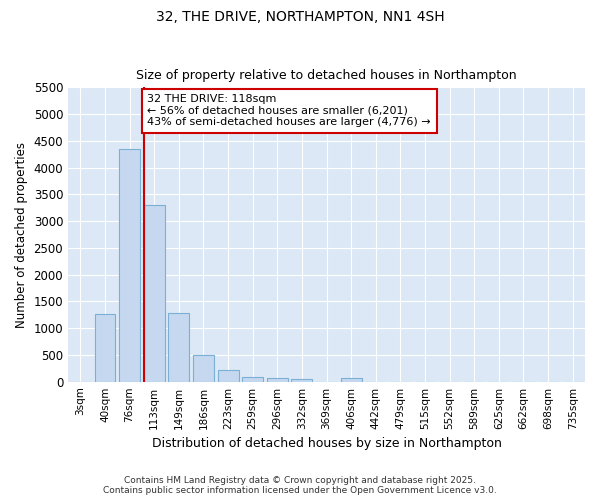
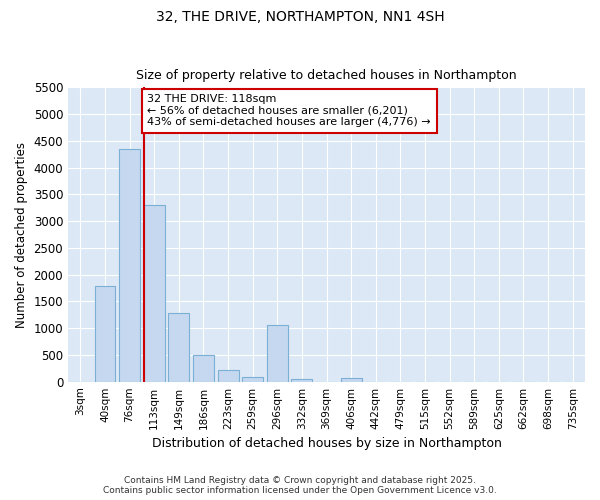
40sqm: 1260 -> 1780
296sqm: 60 -> 1060
